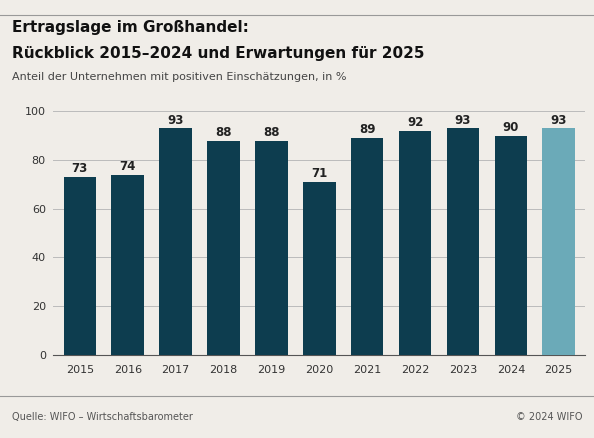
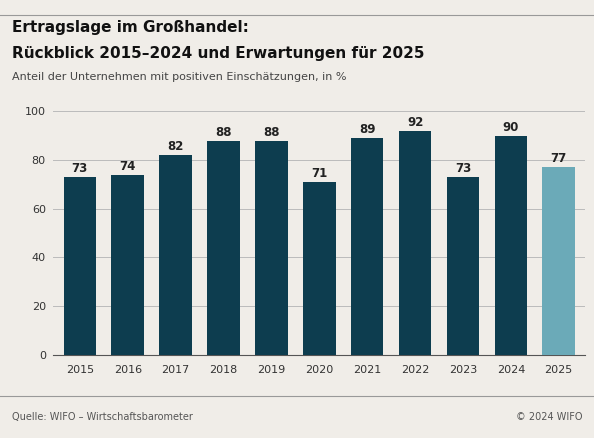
2017: 93 -> 82
2023: 93 -> 73
2025: 93 -> 77
